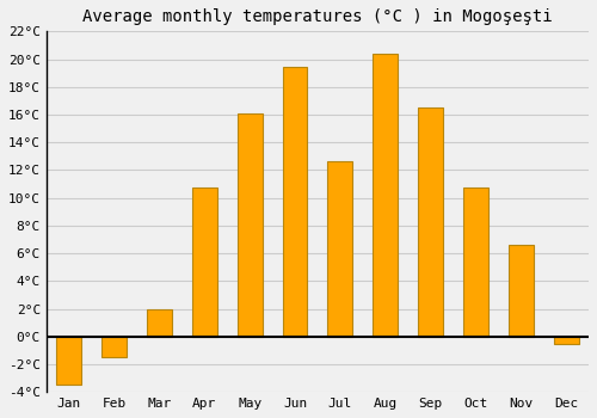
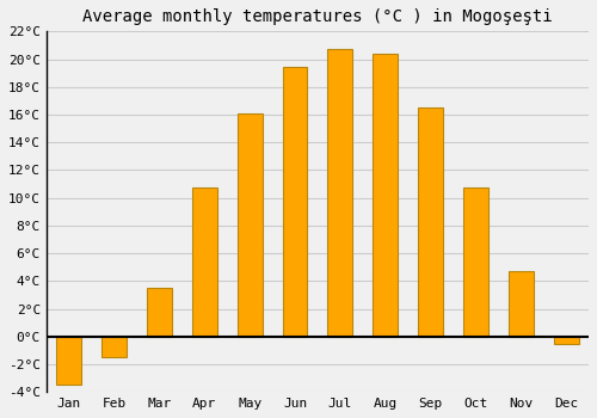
Mar: 2.0°C -> 3.5°C
Jul: 12.6°C -> 20.7°C
Nov: 6.6°C -> 4.7°C
